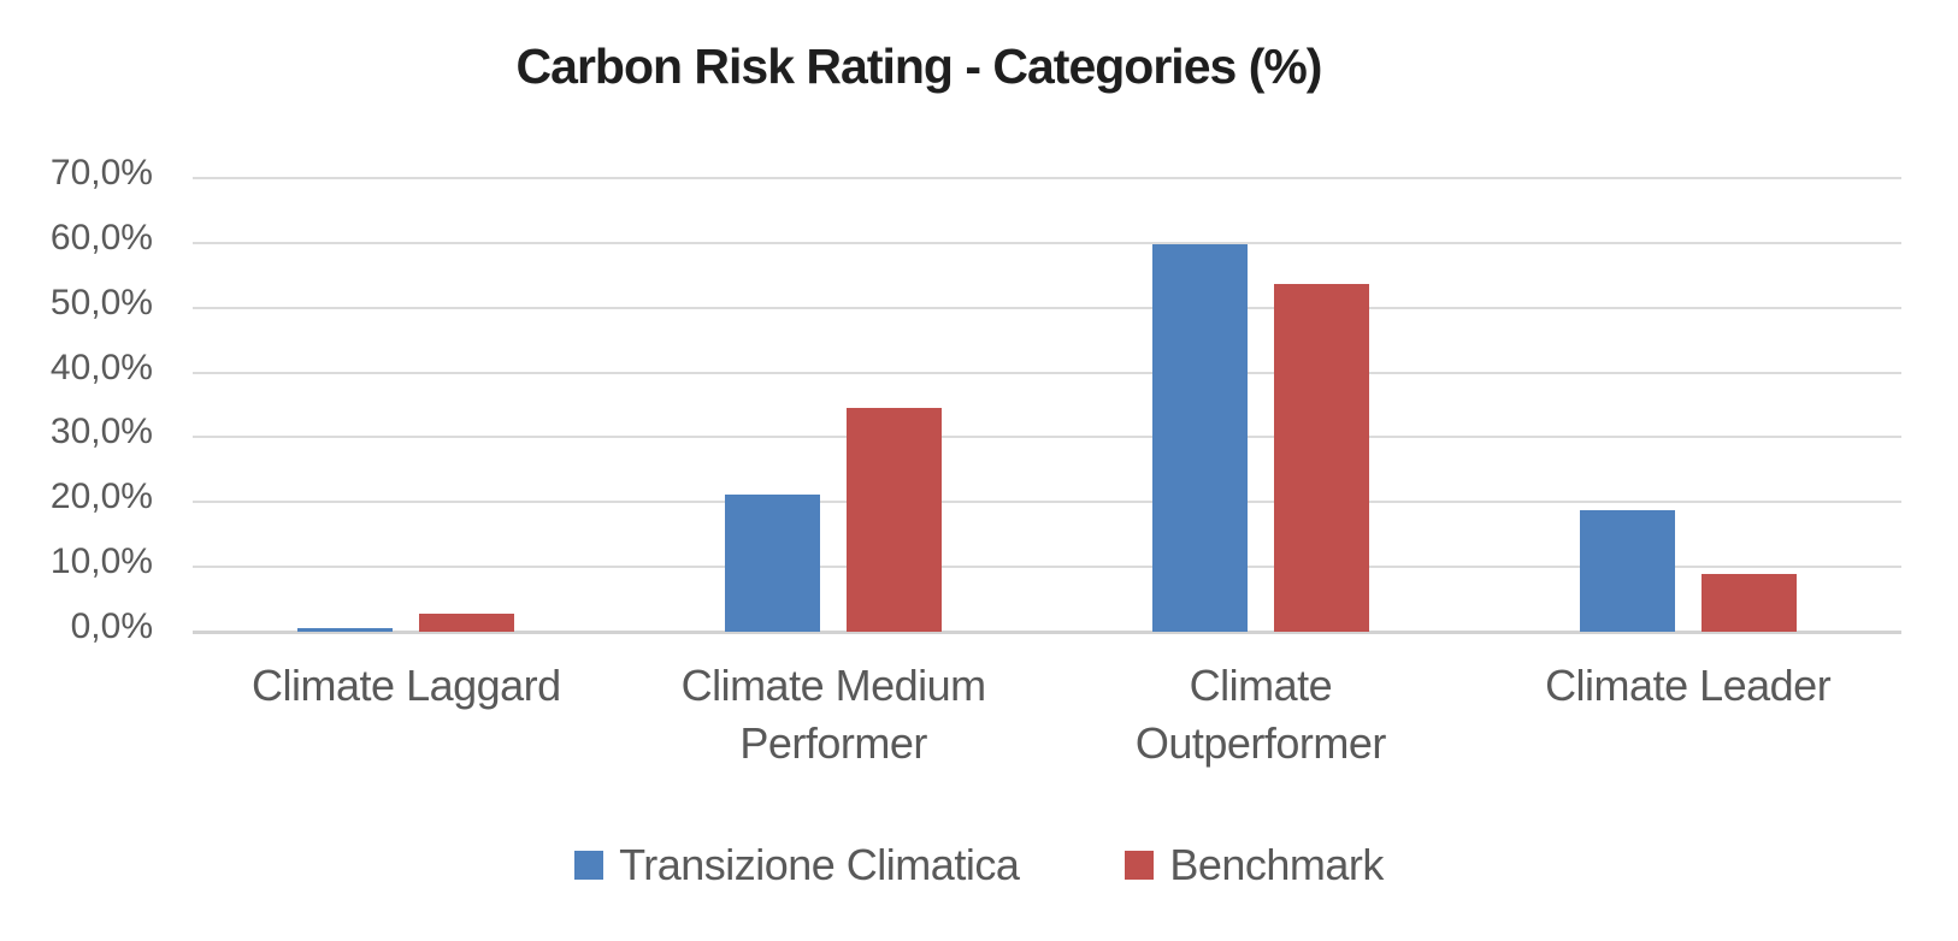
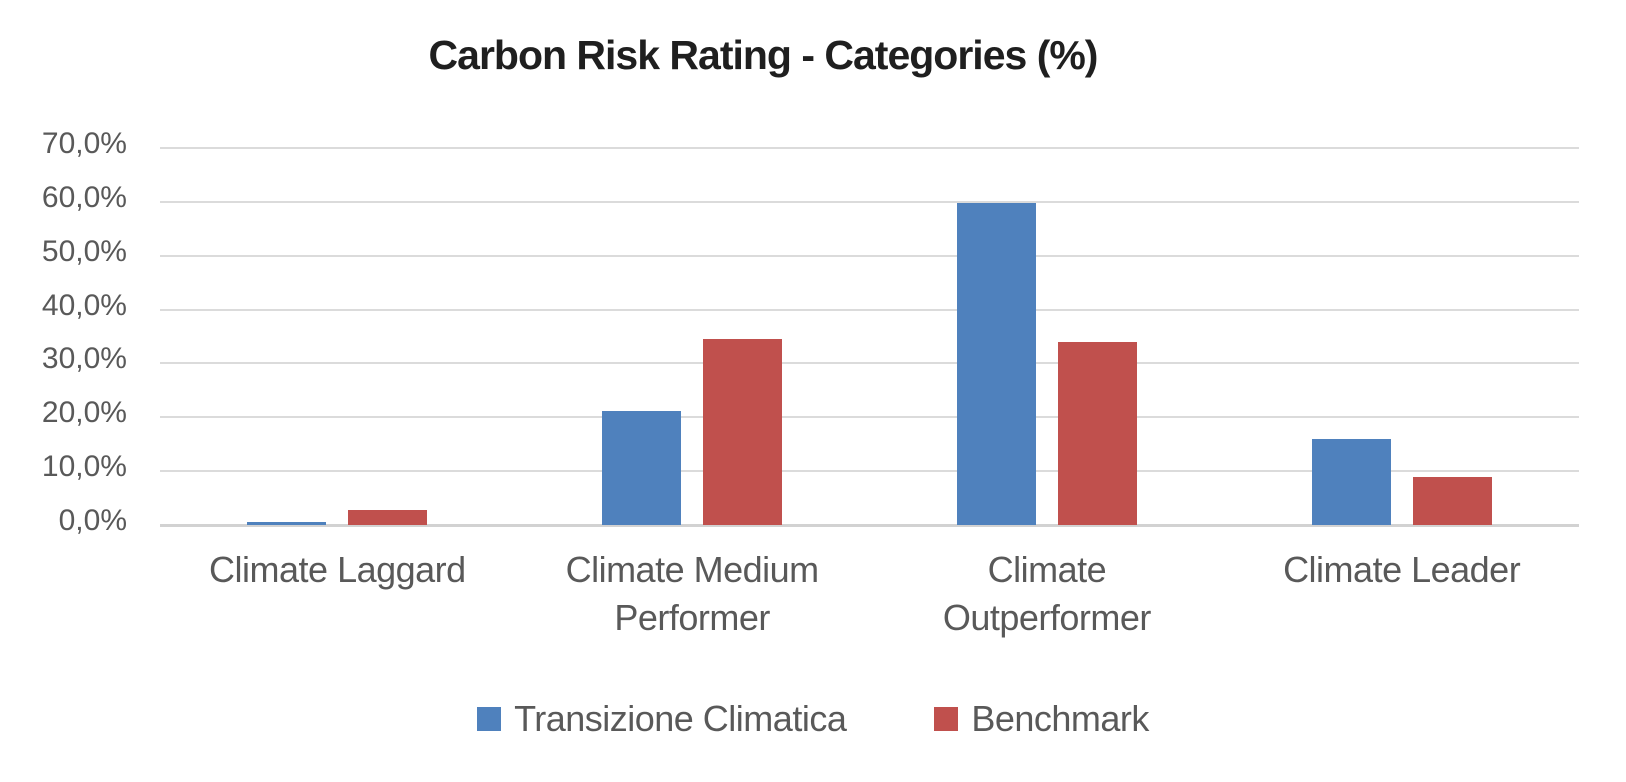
Benchmark/Climate Outperformer: 54% -> 34%
Transizione Climatica/Climate Leader: 19% -> 16%
